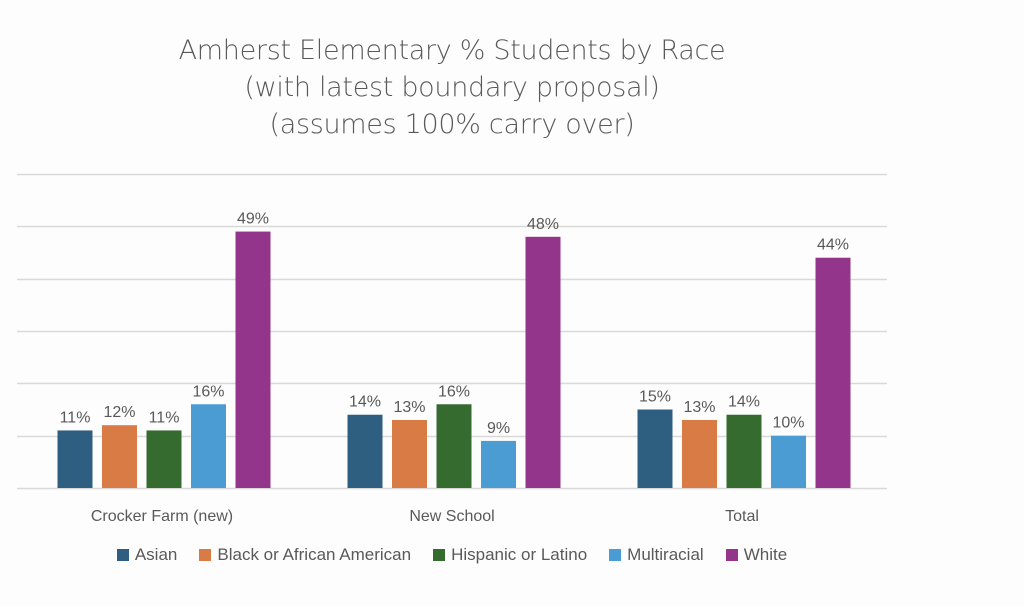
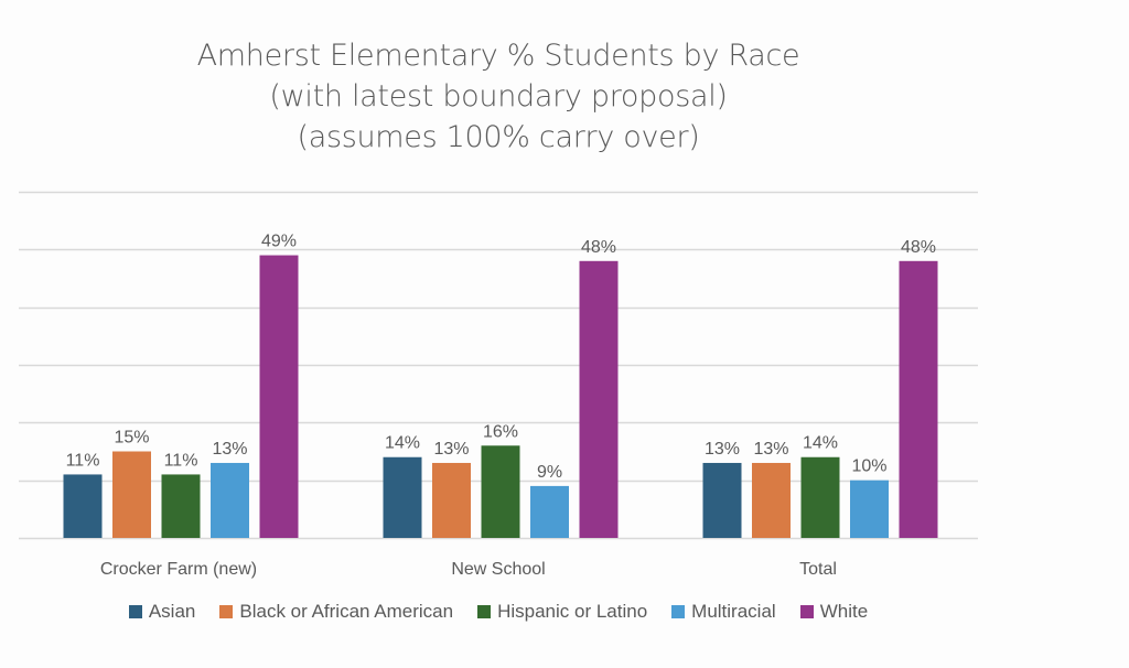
Black or African American/Crocker Farm (new): 12% -> 15%
Multiracial/Crocker Farm (new): 16% -> 13%
Asian/Total: 15% -> 13%
White/Total: 44% -> 48%
